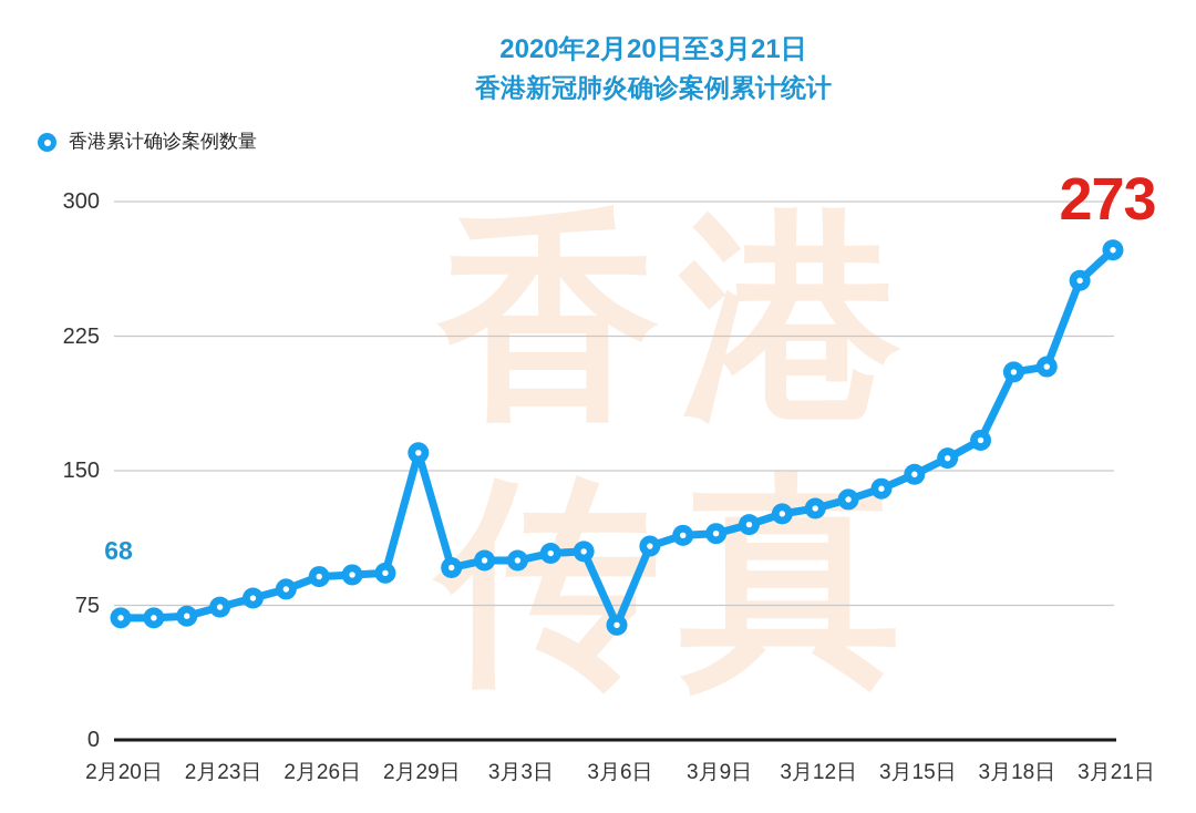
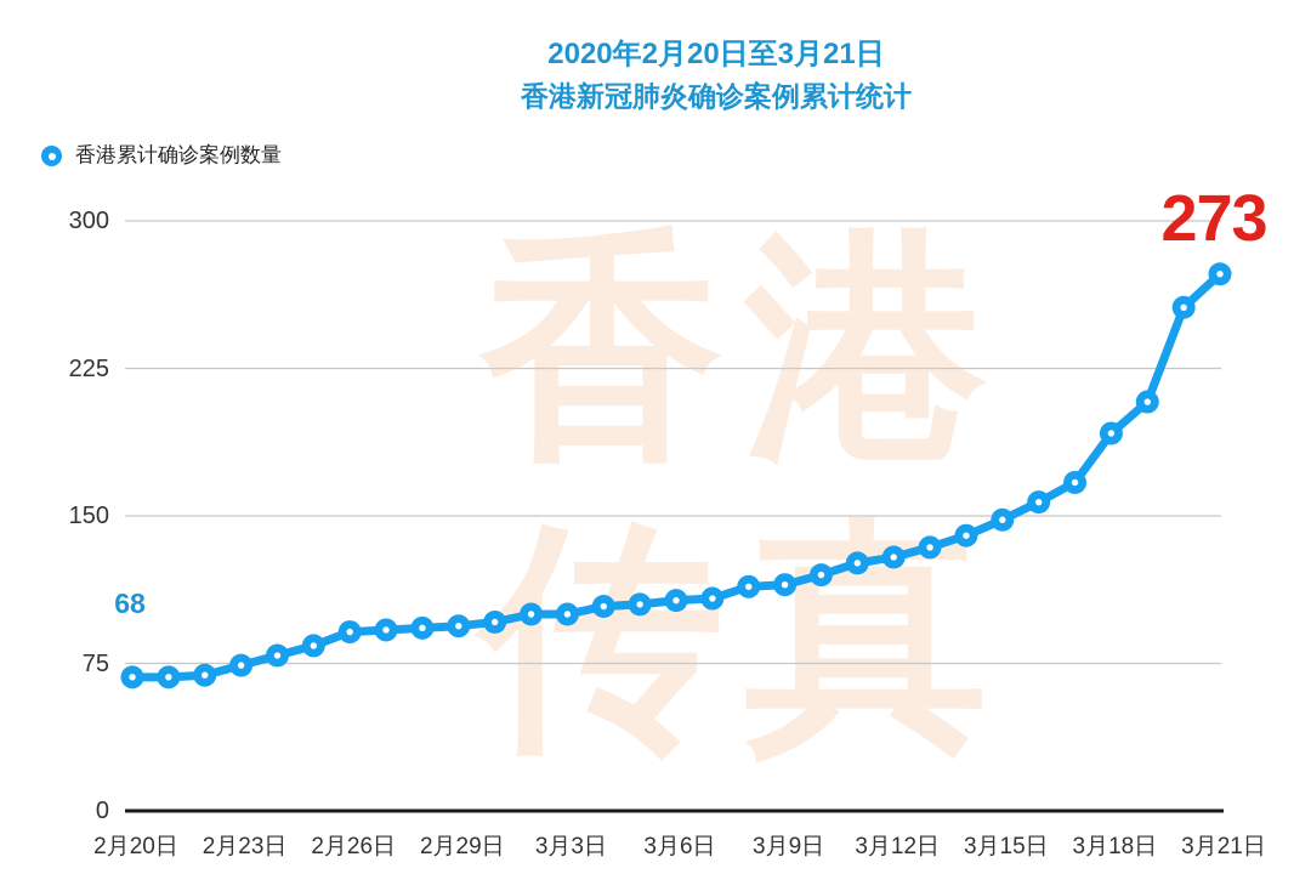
2月29日: 160 -> 94
3月6日: 64 -> 107
3月18日: 205 -> 192
